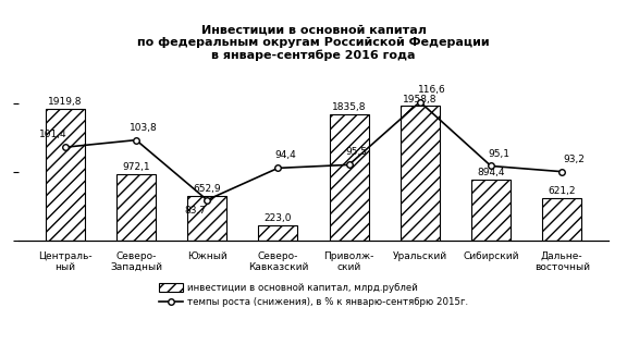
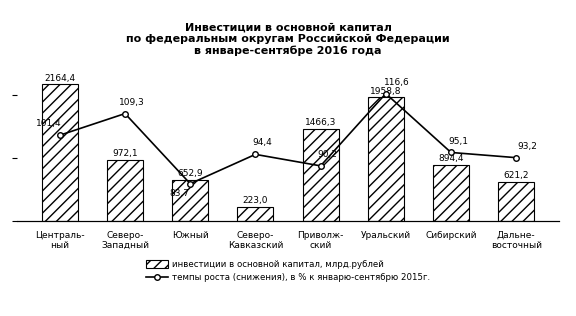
инвестиции в основной капитал, млрд.рублей/Централь- ный: 1919,8 -> 2164,4
темпы роста (снижения), в % к январю-сентябрю 2015г./Северо- Западный: 103,8 -> 109,3
инвестиции в основной капитал, млрд.рублей/Приволж- ский: 1835,8 -> 1466,3
темпы роста (снижения), в % к январю-сентябрю 2015г./Приволж- ский: 95,5 -> 90,2
